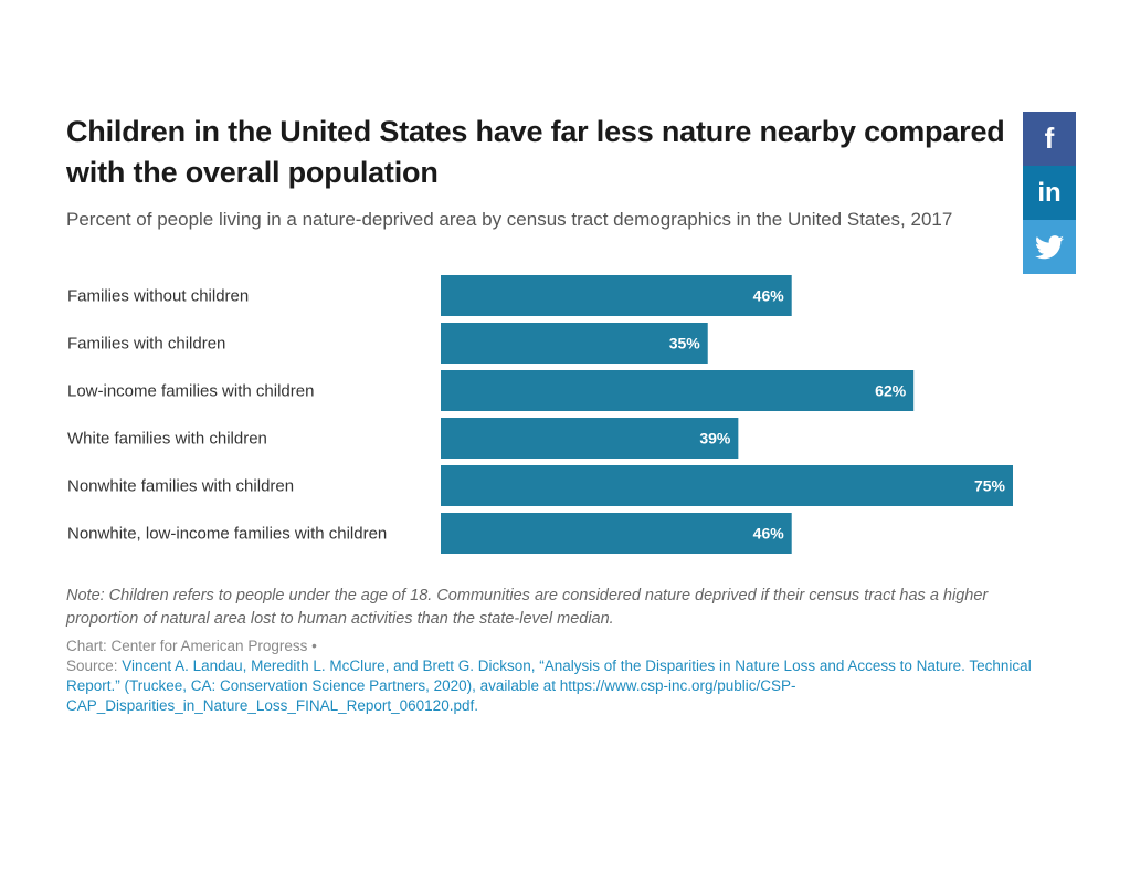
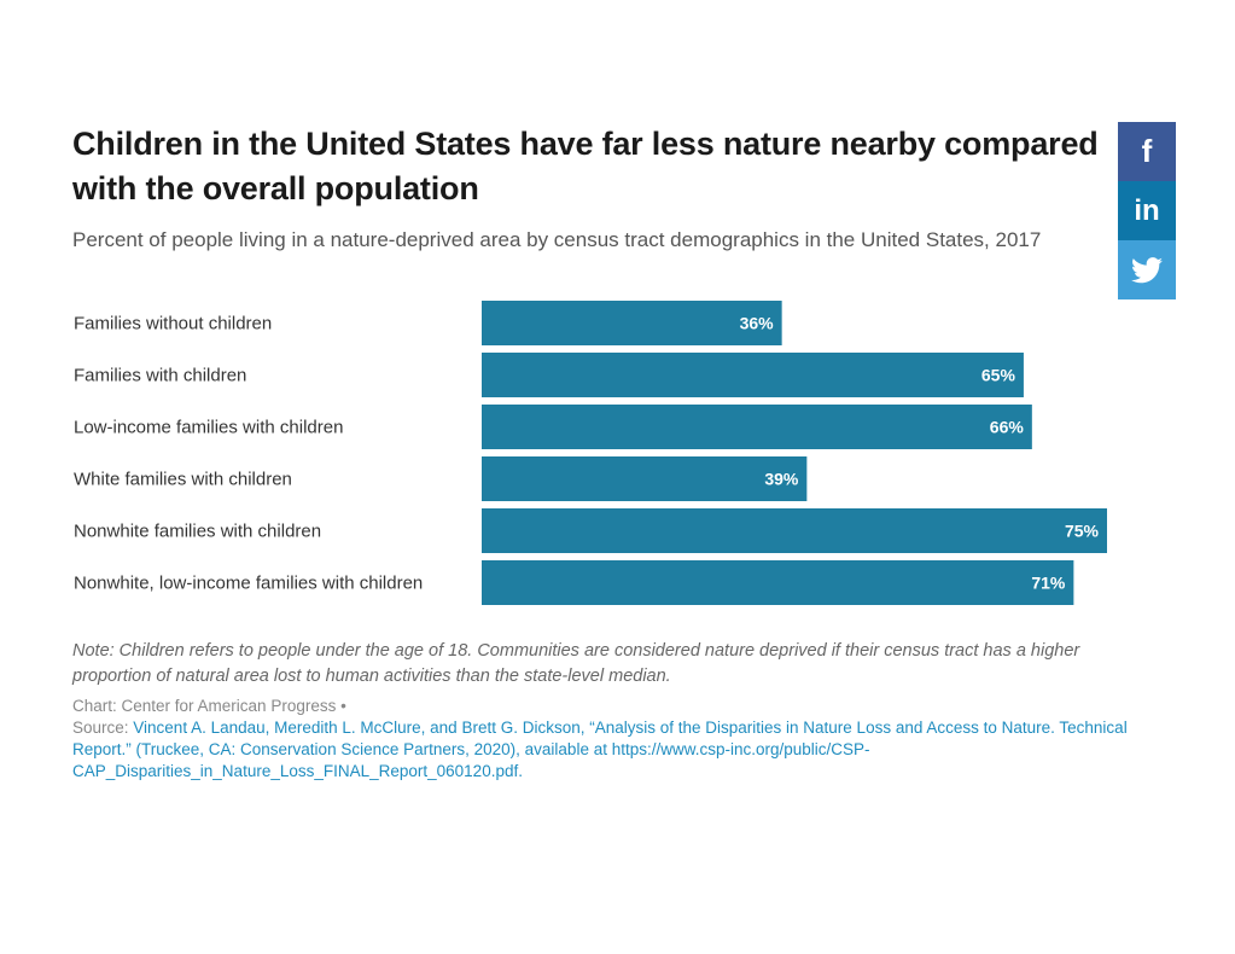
Families without children: 46% -> 36%
Families with children: 35% -> 65%
Low-income families with children: 62% -> 66%
Nonwhite, low-income families with children: 46% -> 71%
